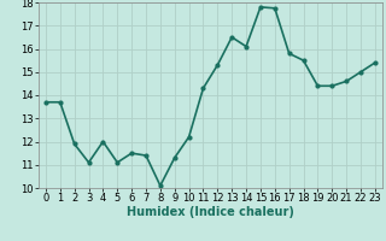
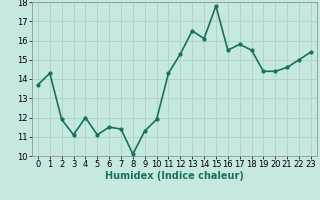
1: 13.7 -> 14.3
10: 12.2 -> 11.9
16: 17.8 -> 15.5
